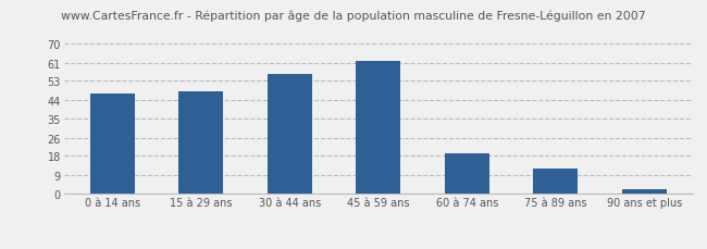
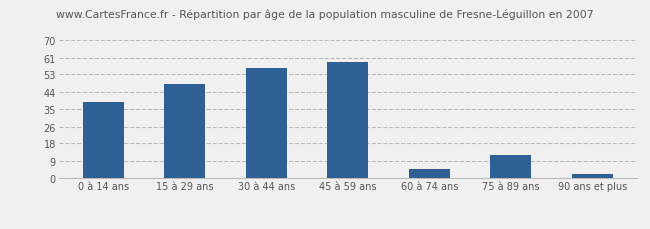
0 à 14 ans: 47 -> 39
45 à 59 ans: 62 -> 59
60 à 74 ans: 19 -> 5
